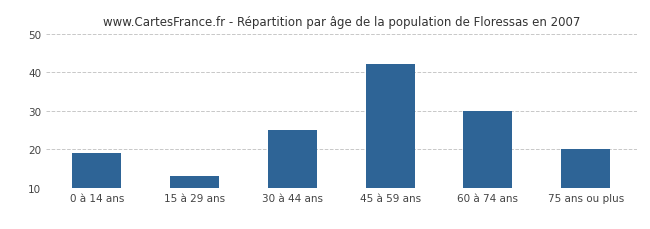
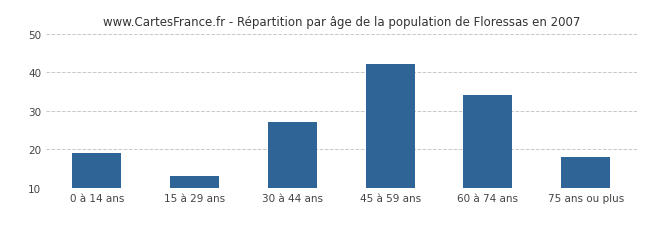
30 à 44 ans: 25 -> 27
60 à 74 ans: 30 -> 34
75 ans ou plus: 20 -> 18
